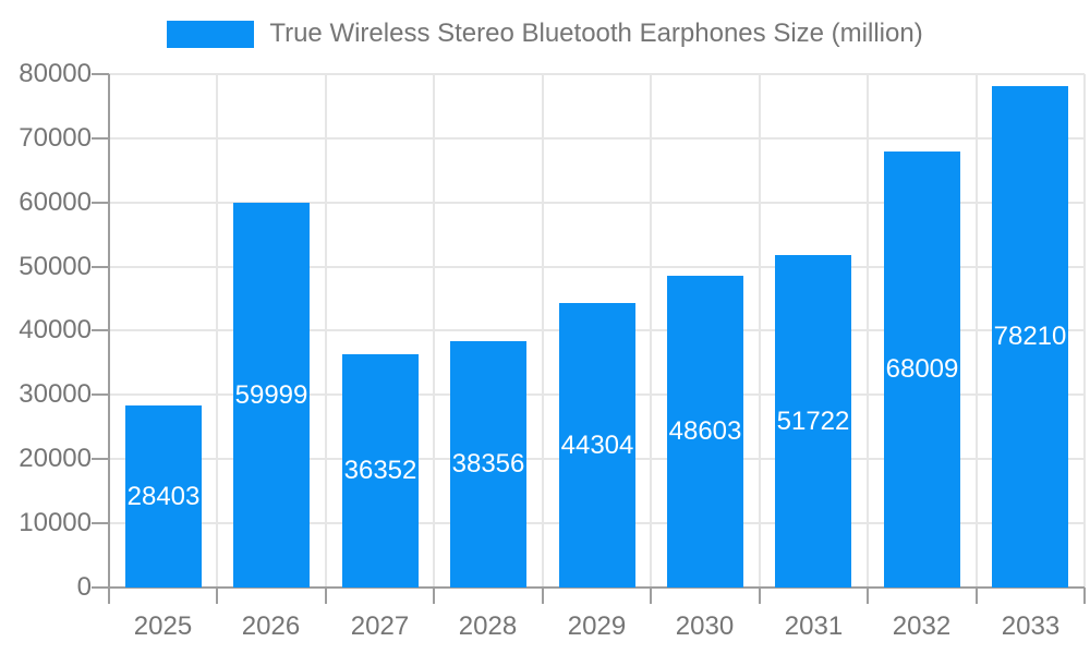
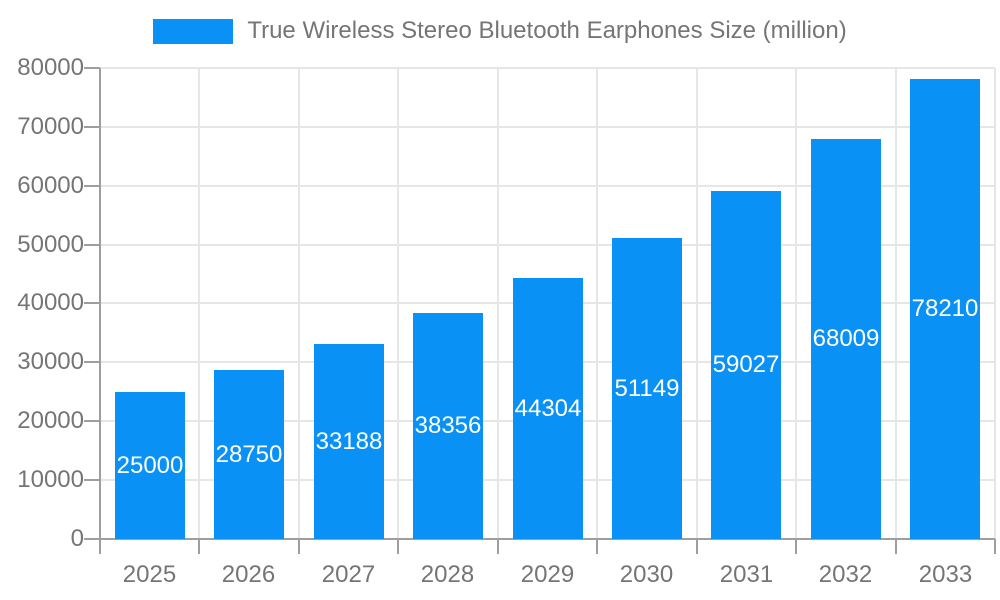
2025: 28403 -> 25000
2026: 59999 -> 28750
2027: 36352 -> 33188
2030: 48603 -> 51149
2031: 51722 -> 59027
